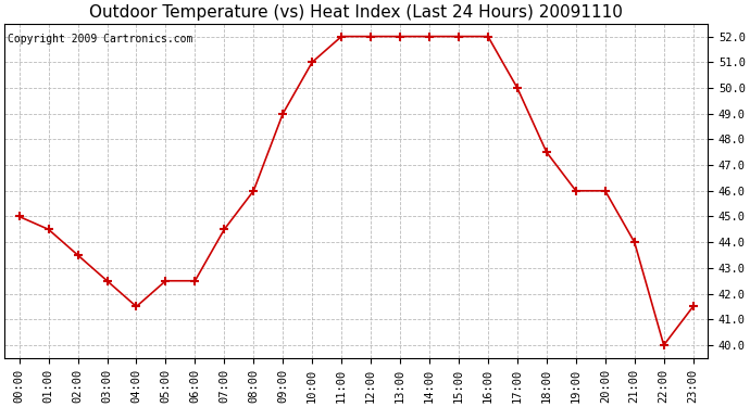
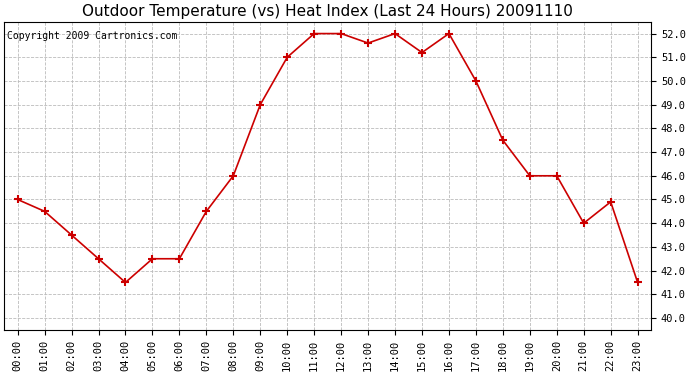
13:00: 52.0 -> 51.6
15:00: 52.0 -> 51.2
22:00: 40.0 -> 44.9
